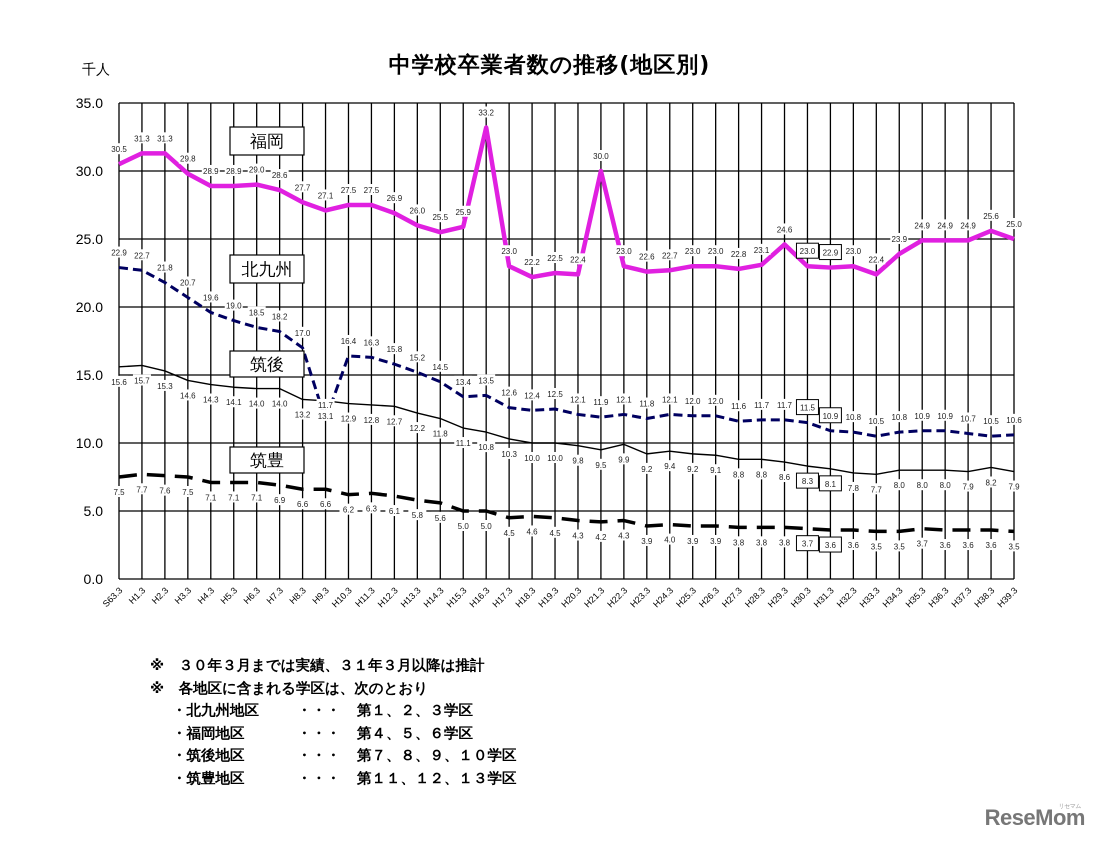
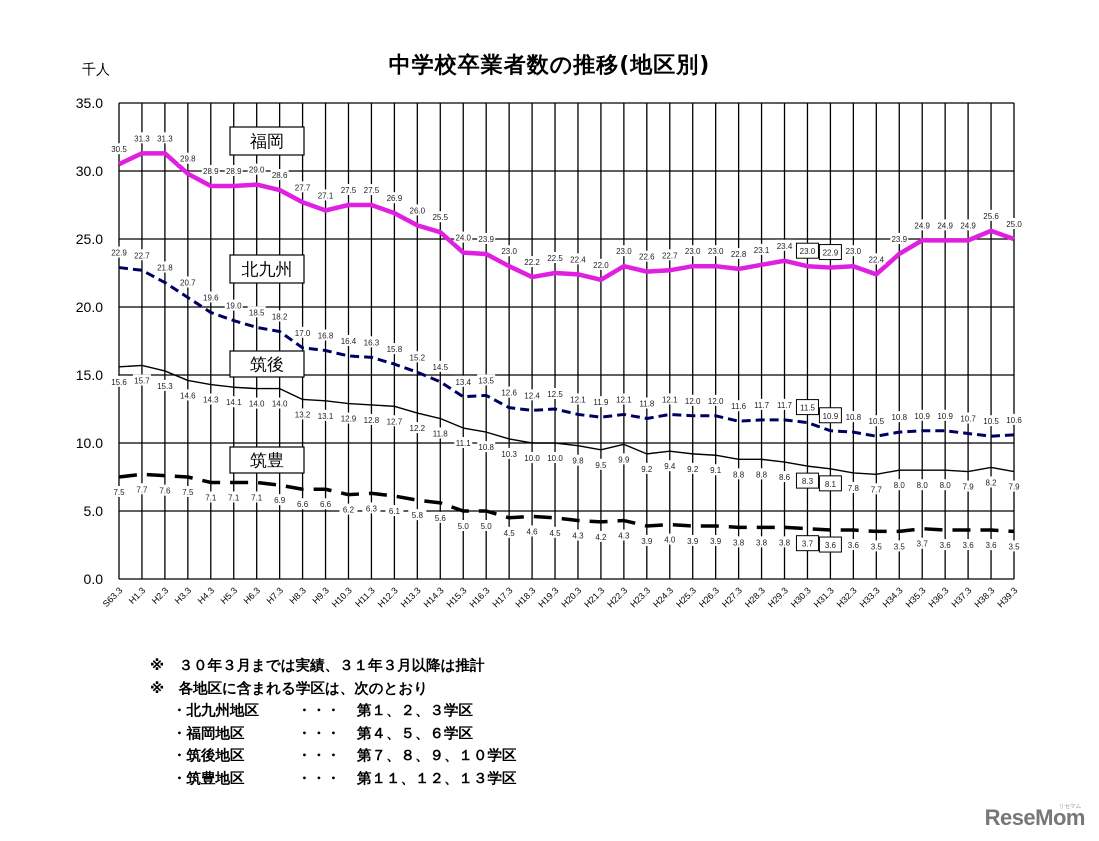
北九州/H9.3: 11.7 -> 16.8
福岡/H15.3: 25.9 -> 24.0
福岡/H16.3: 33.2 -> 23.9
福岡/H21.3: 30.0 -> 22.0
福岡/H29.3: 24.6 -> 23.4
